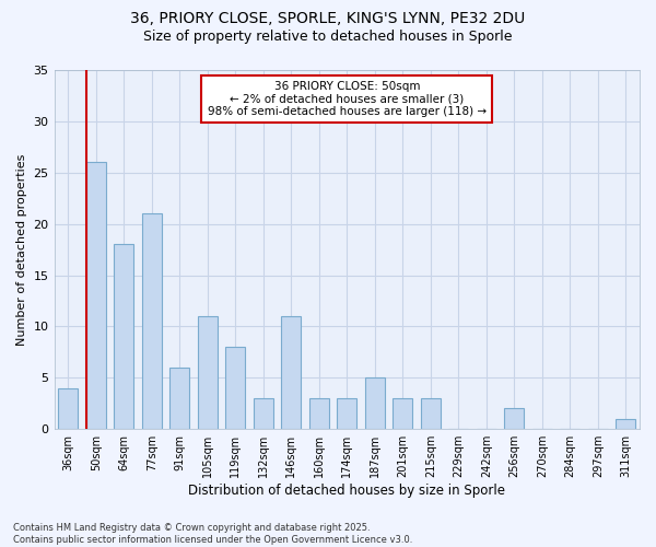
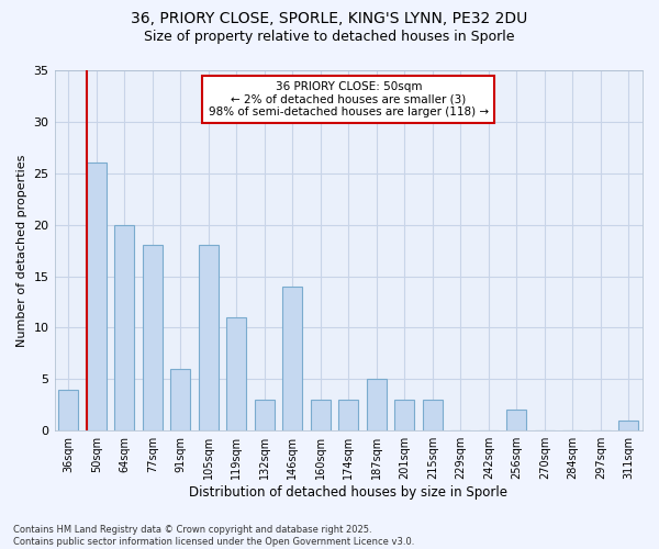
64sqm: 18 -> 20
77sqm: 21 -> 18
105sqm: 11 -> 18
119sqm: 8 -> 11
146sqm: 11 -> 14
